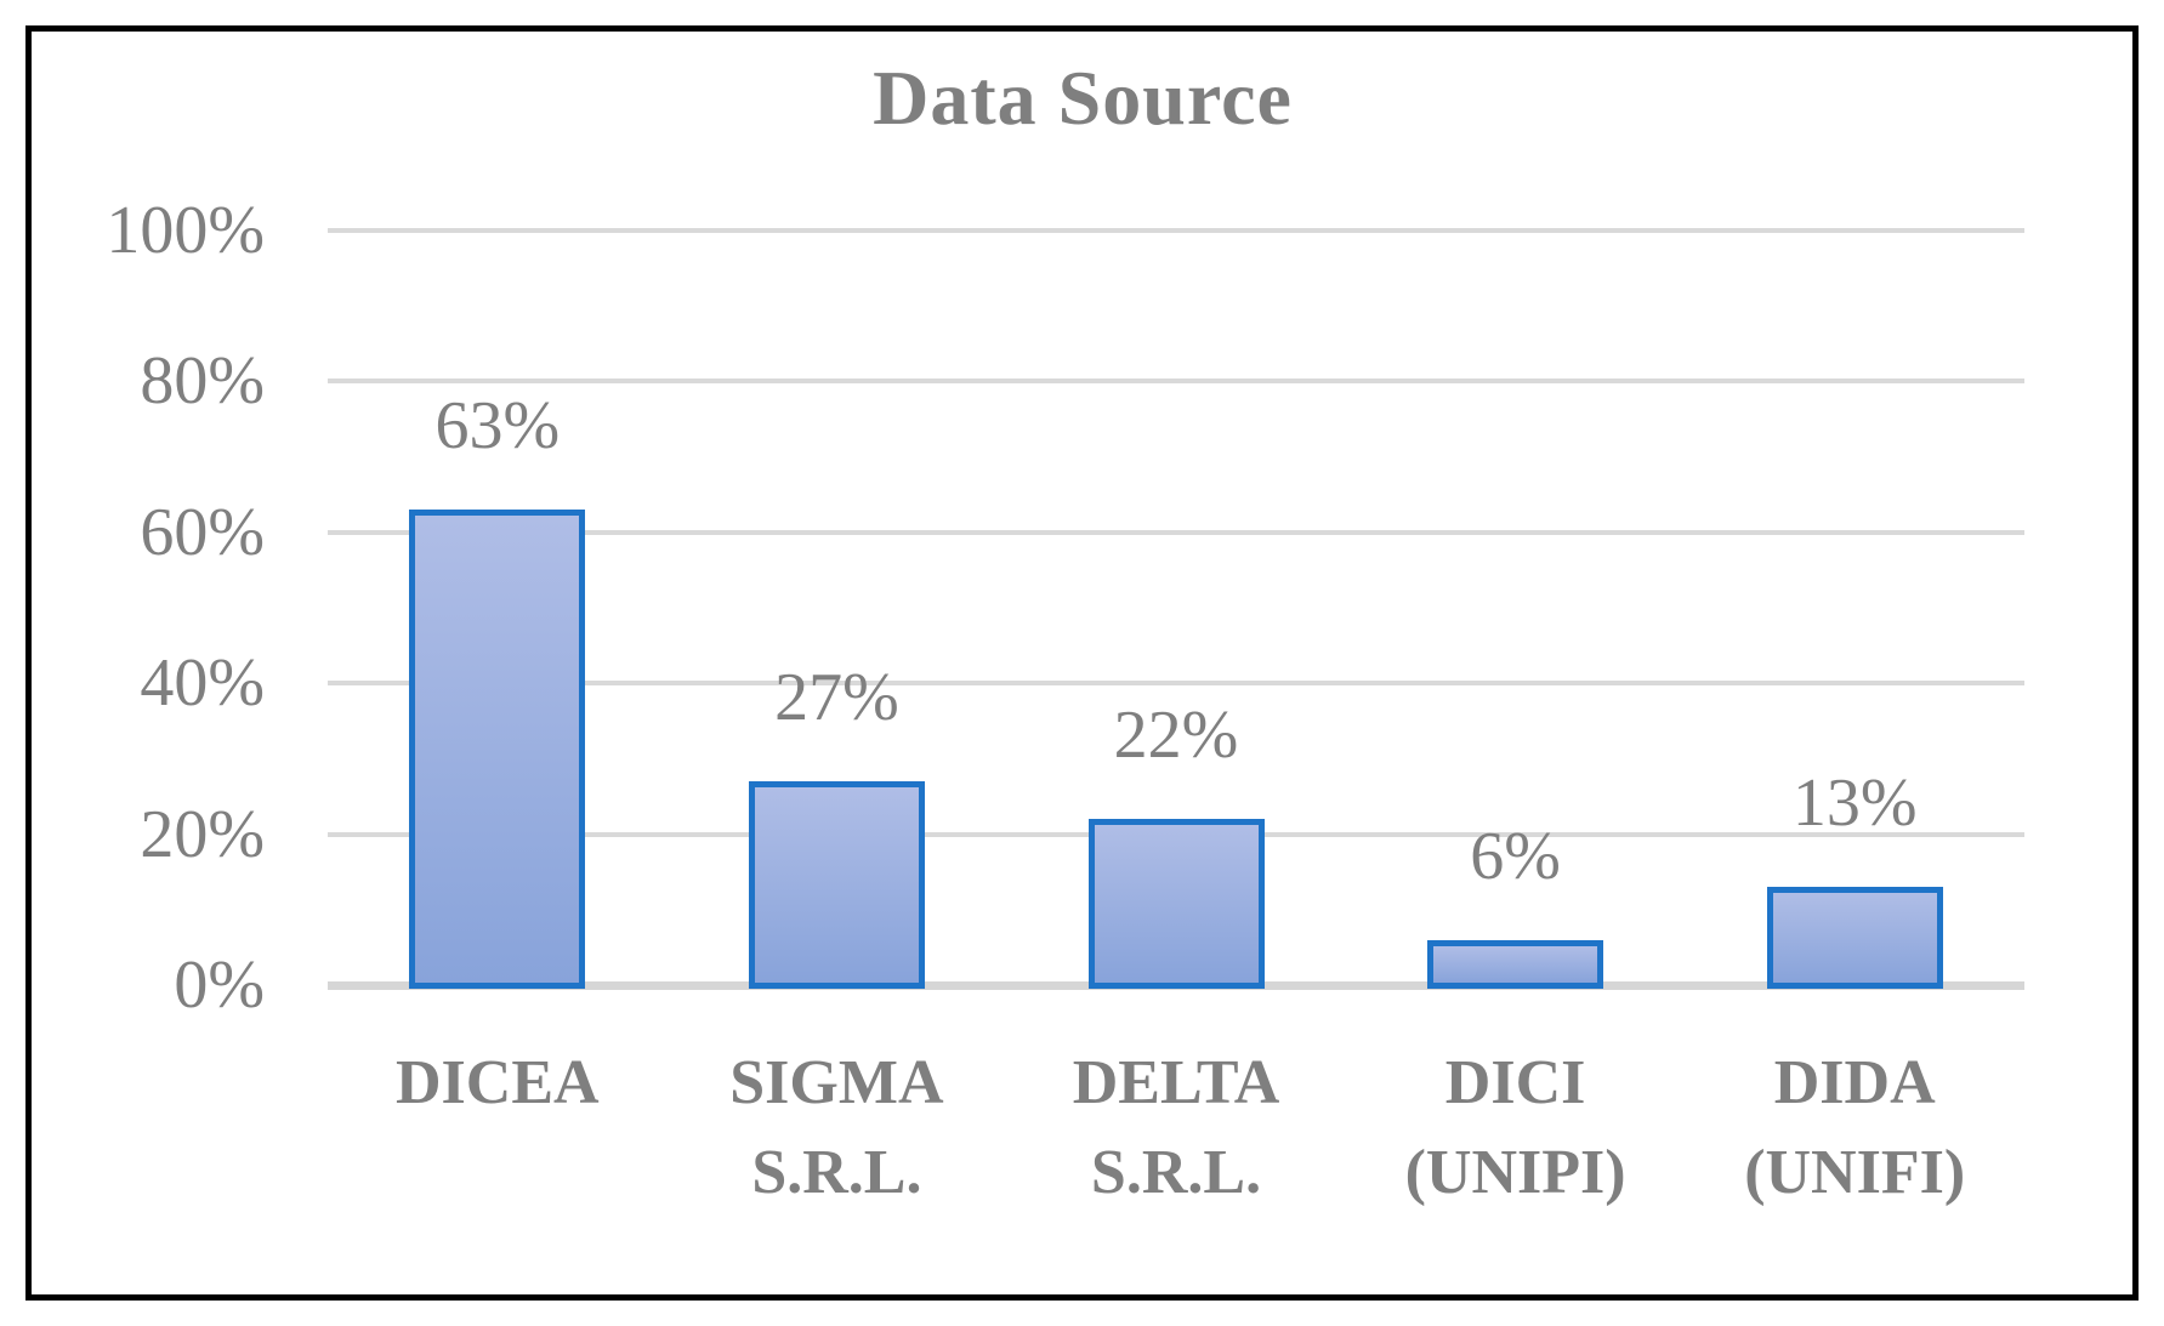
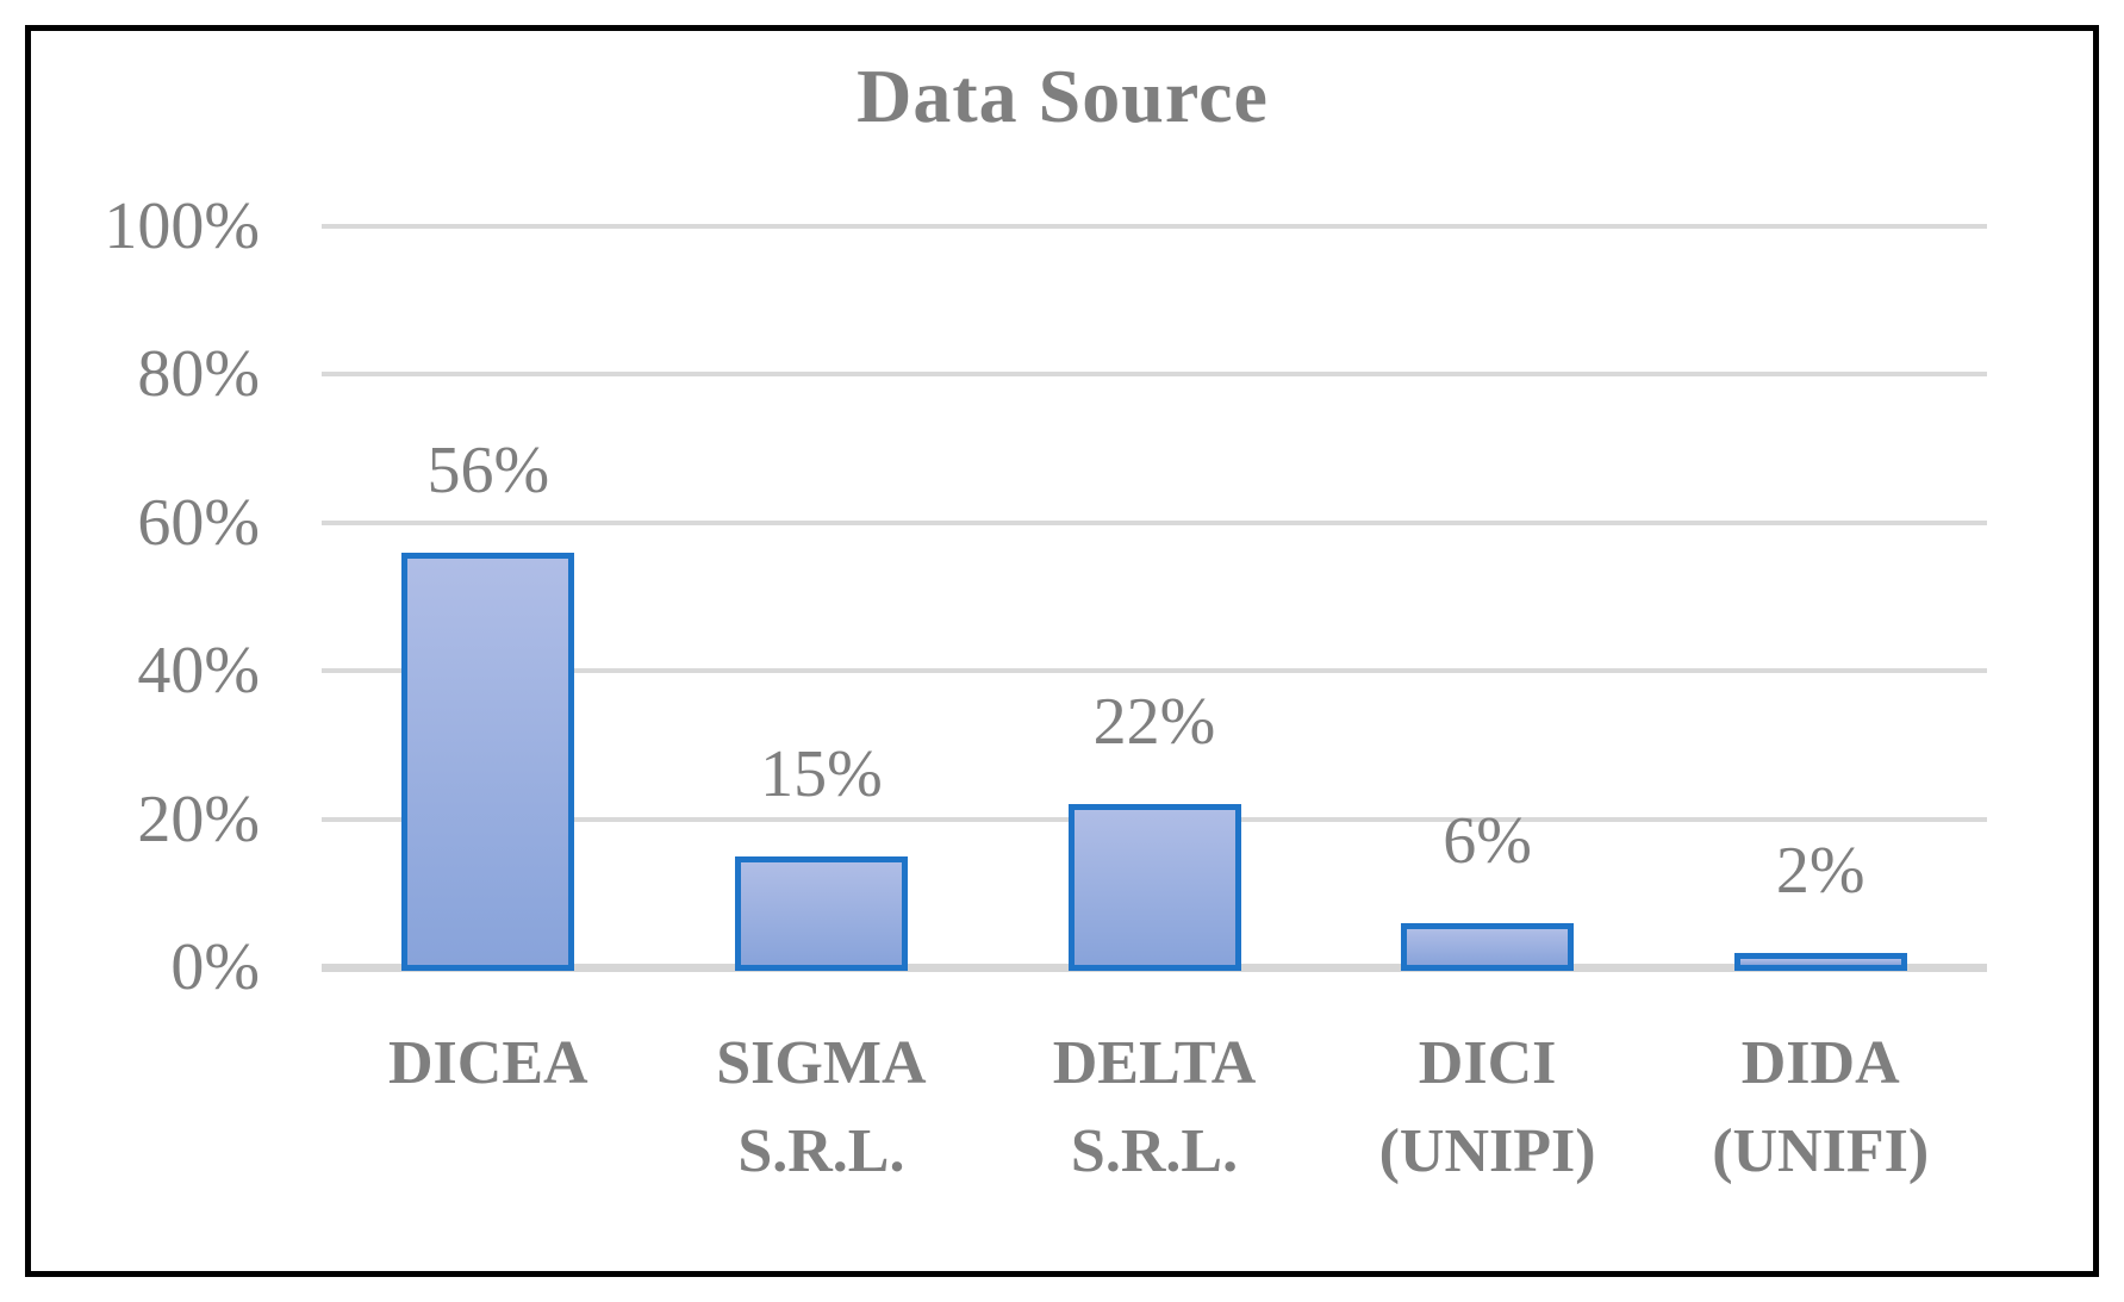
DICEA: 63% -> 56%
SIGMA S.R.L.: 27% -> 15%
DIDA (UNIFI): 13% -> 2%
